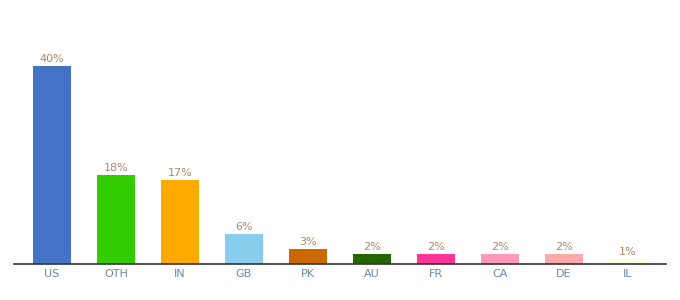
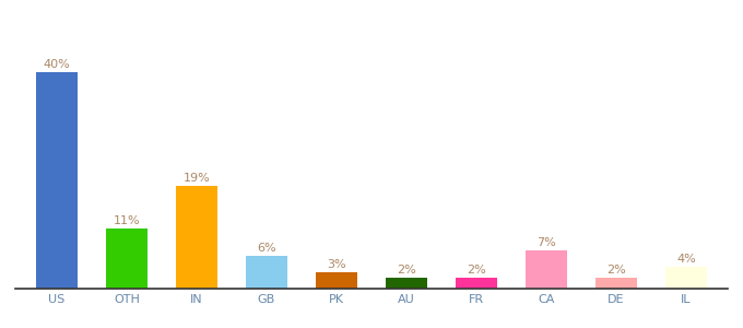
OTH: 18% -> 11%
IN: 17% -> 19%
CA: 2% -> 7%
IL: 1% -> 4%
